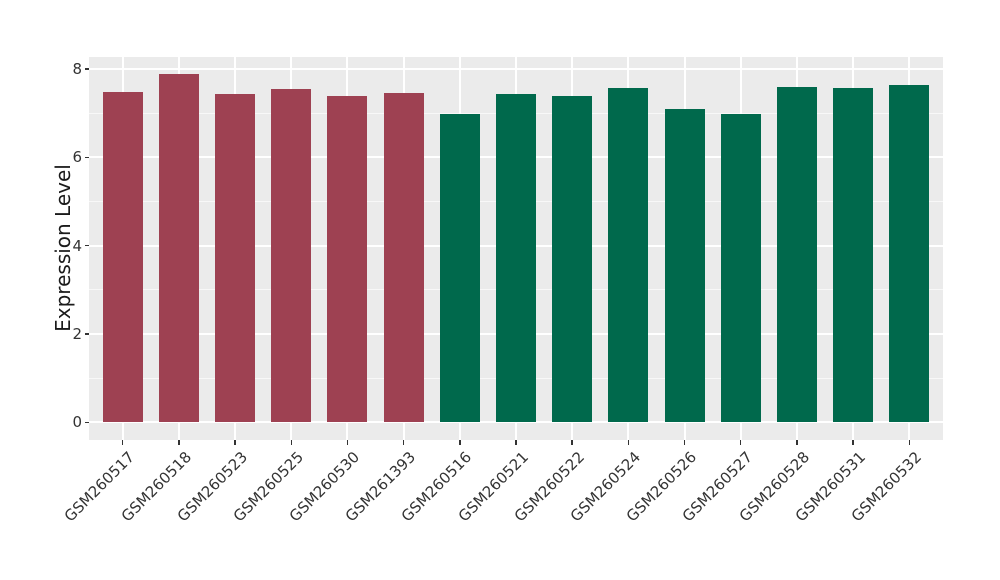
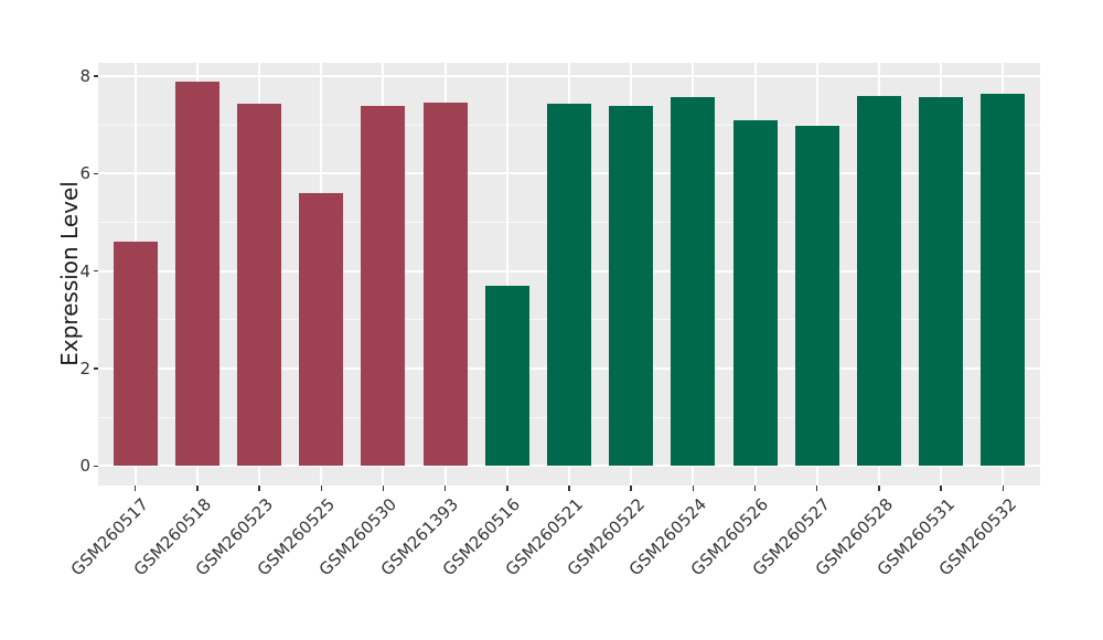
GSM260517: 7.5 -> 4.6
GSM260525: 7.5 -> 5.6
GSM260516: 7.0 -> 3.7
